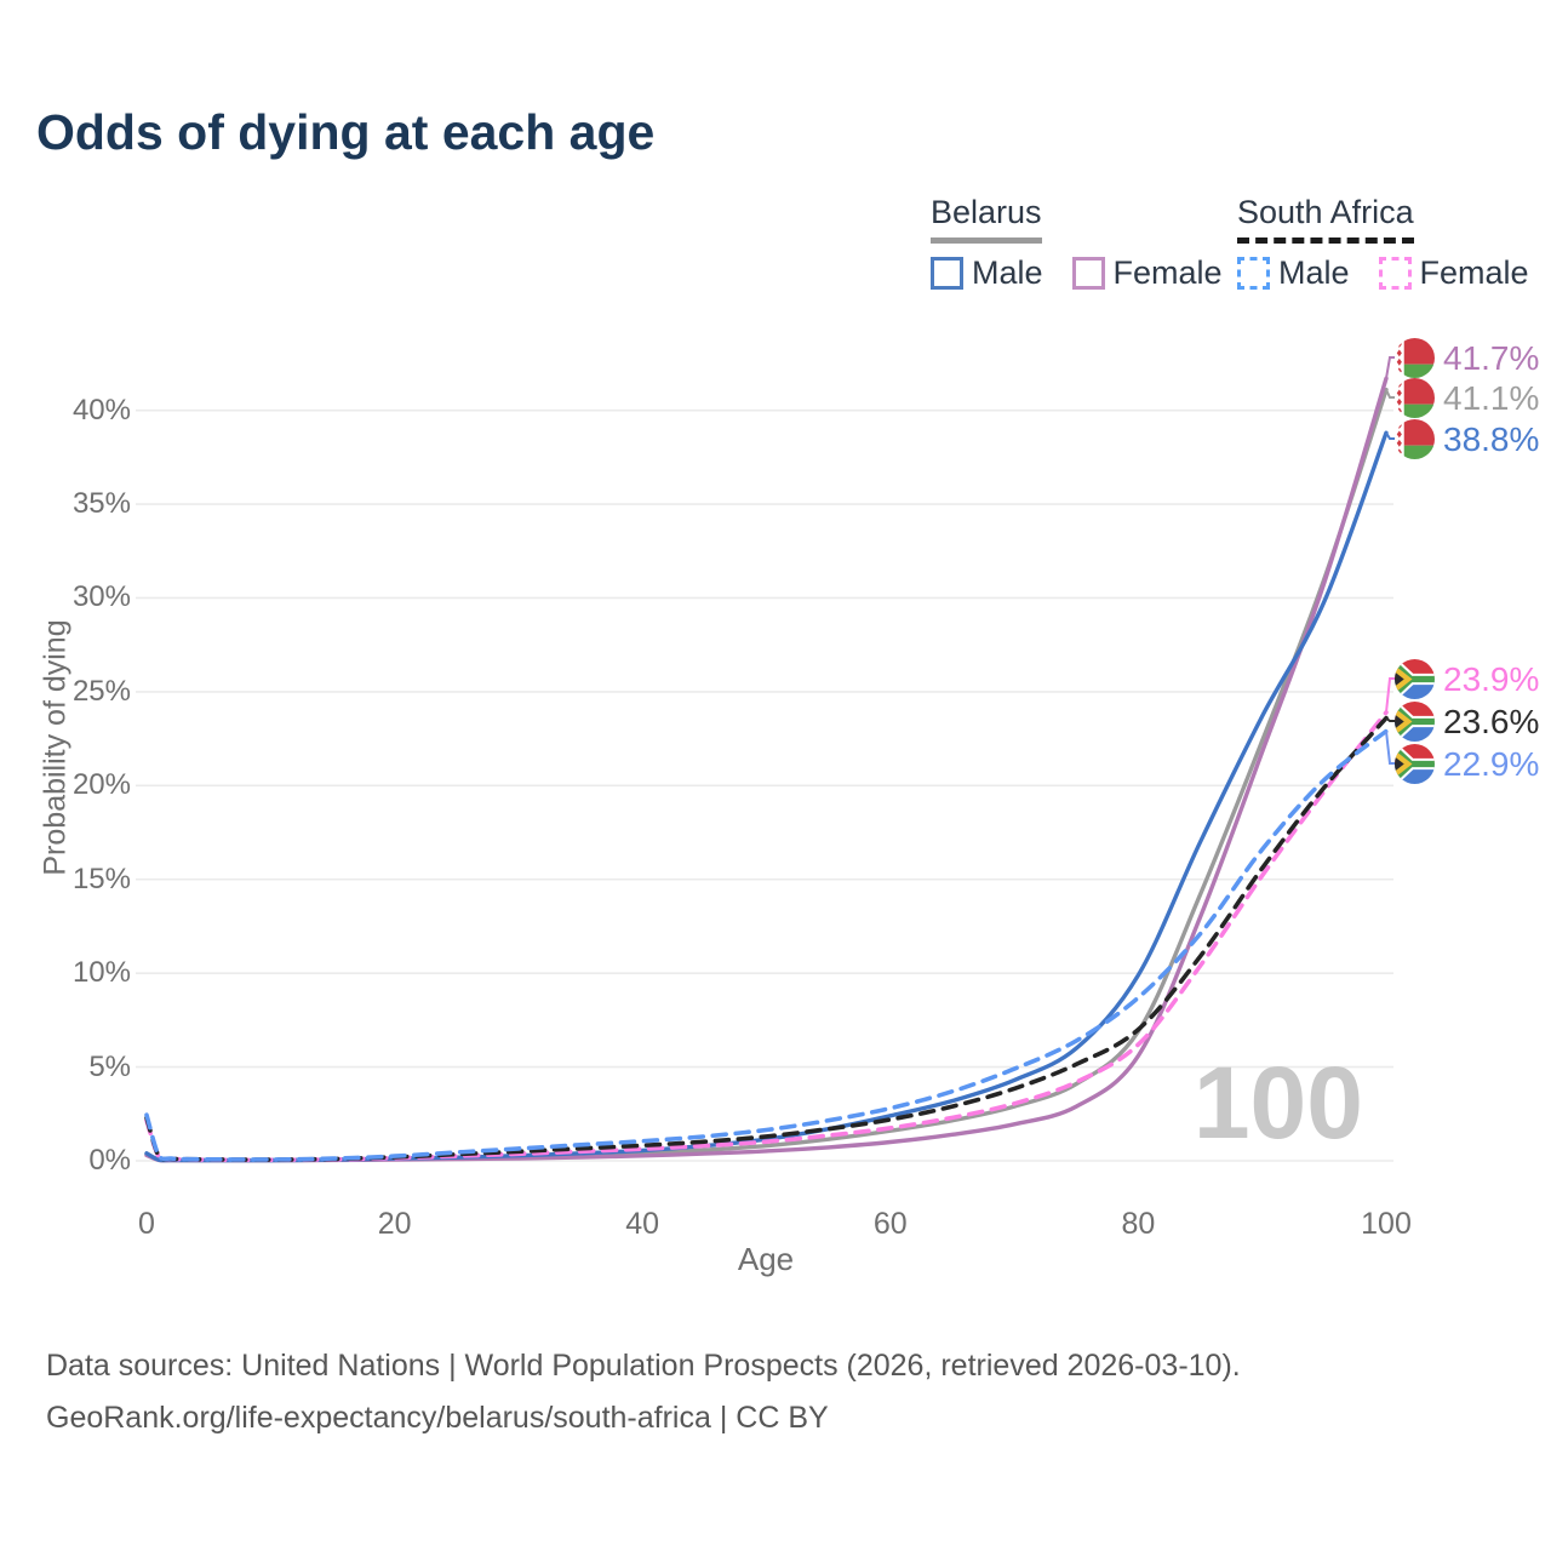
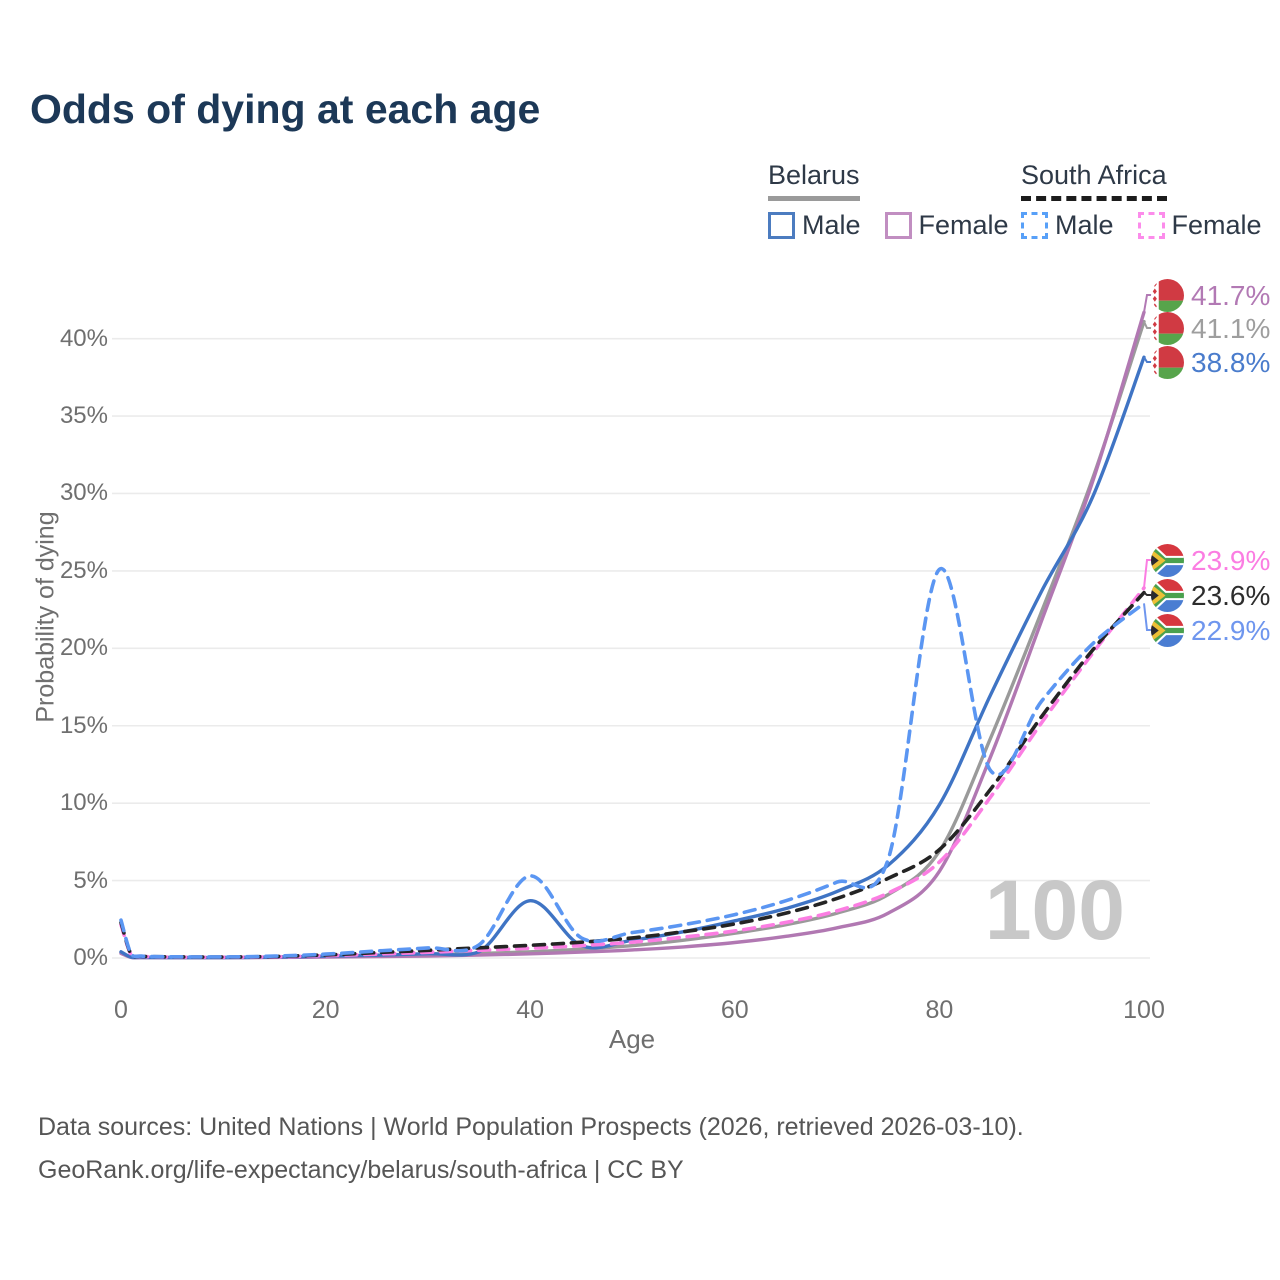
Belarus Male/40: 0.6% -> 3.7%
South Africa Male/40: 1.1% -> 5.3%
South Africa Male/80: 8.7% -> 25.1%
